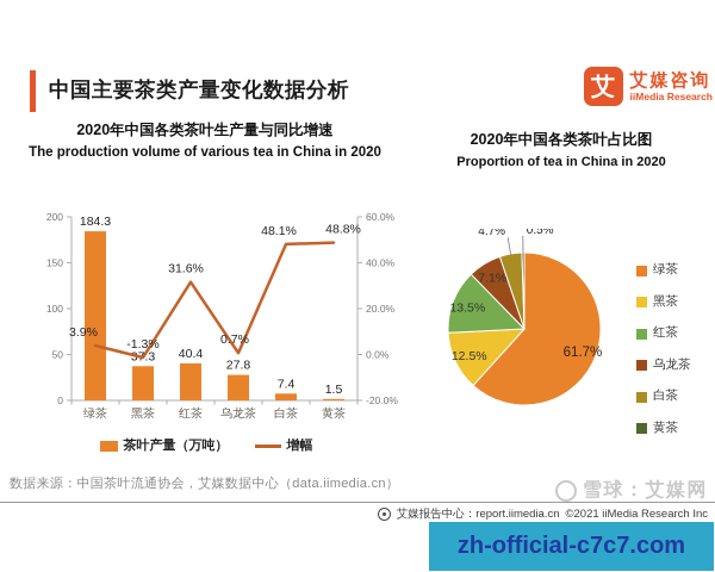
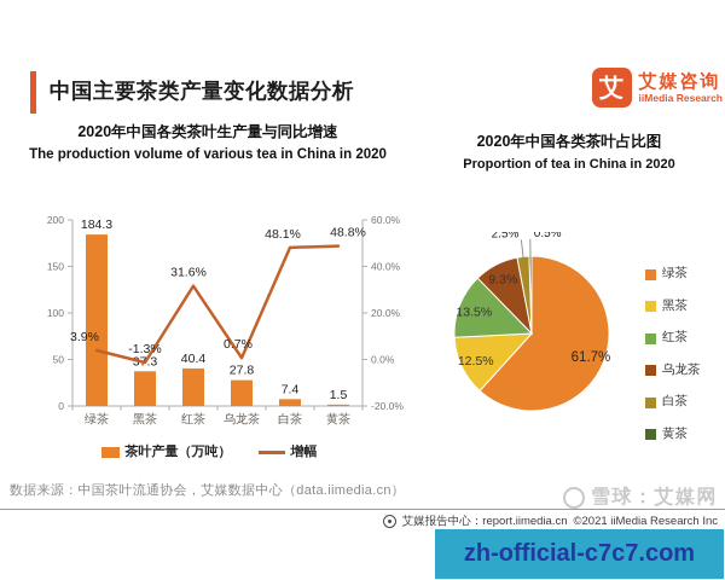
2020年中国各类茶叶占比图/乌龙茶: 7.1% -> 9.3%
2020年中国各类茶叶占比图/白茶: 4.7% -> 2.5%
